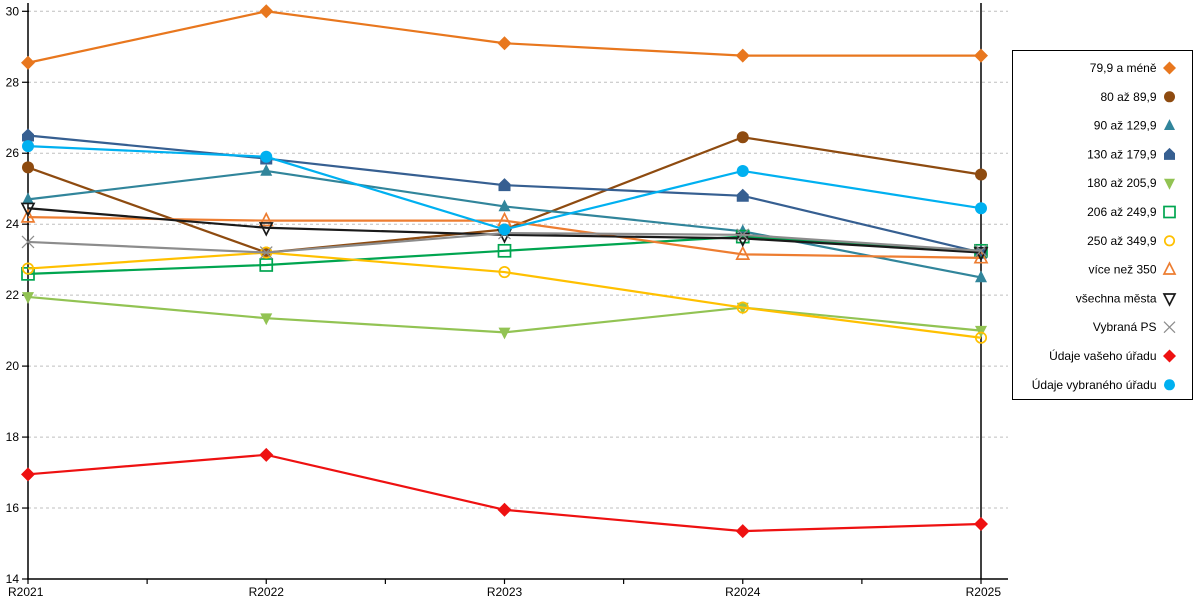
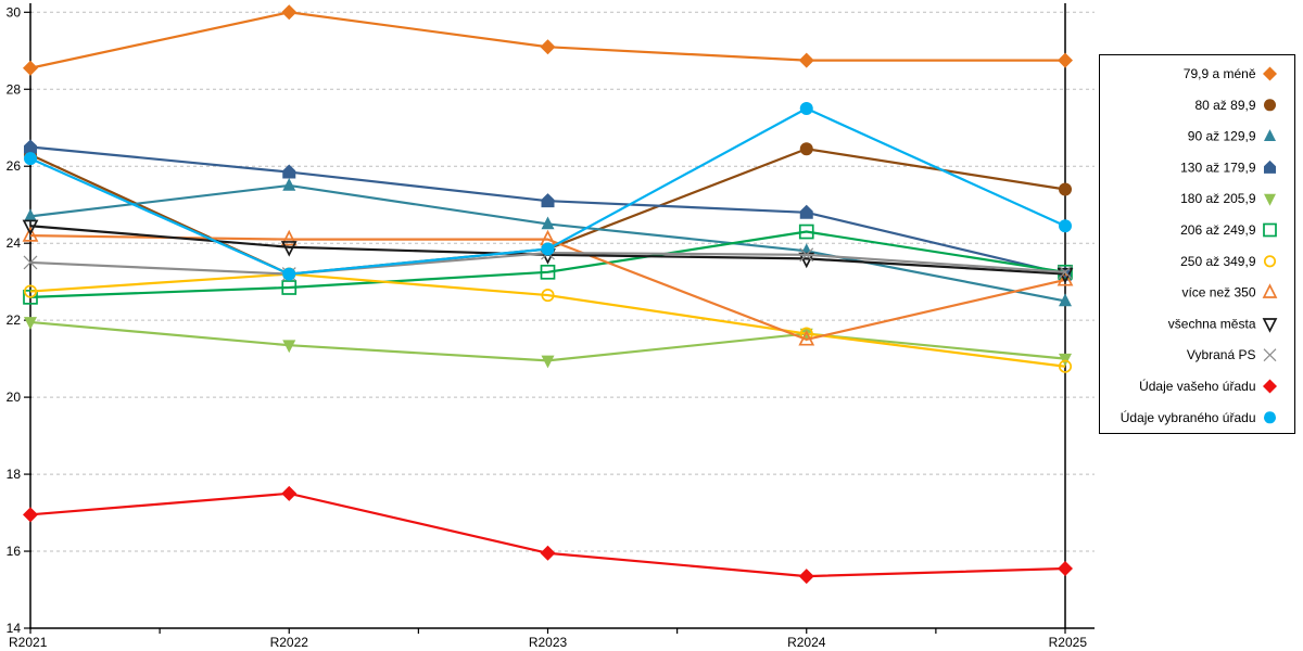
80 až 89,9/R2021: 25.6 -> 26.3
Údaje vybraného úřadu/R2022: 25.9 -> 23.2
206 až 249,9/R2024: 23.6 -> 24.3
více než 350/R2024: 23.1 -> 21.5
Údaje vybraného úřadu/R2024: 25.5 -> 27.5
